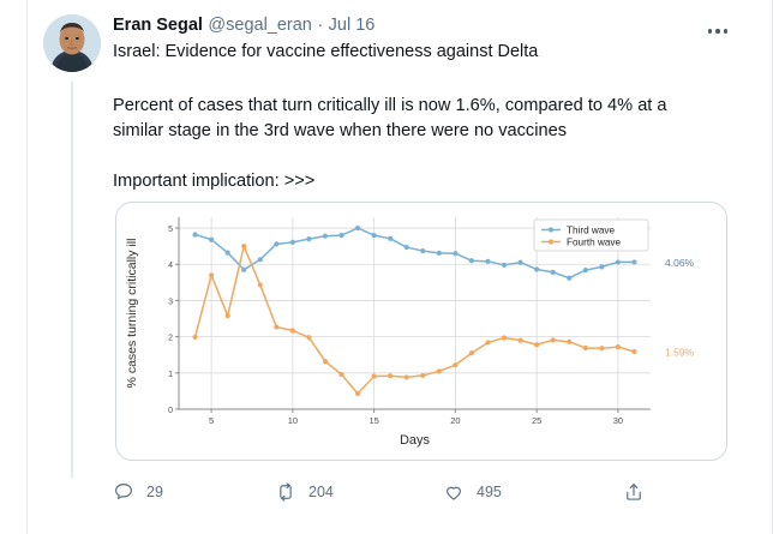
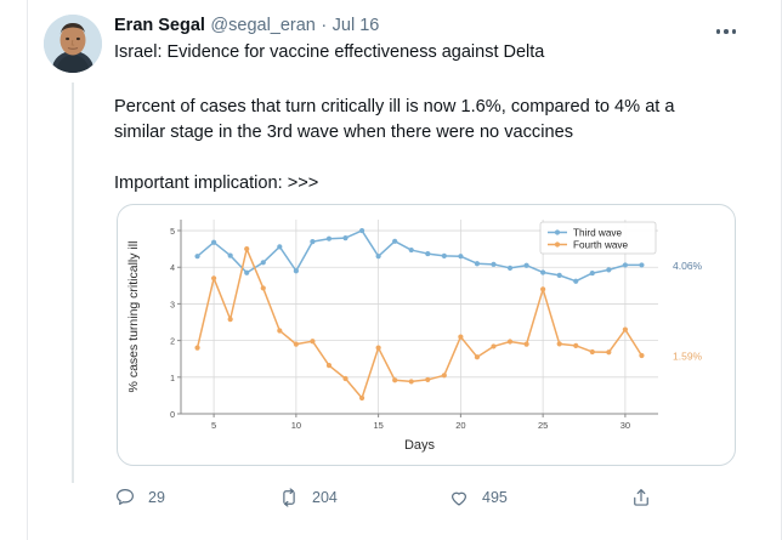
Third wave/4: 4.8 -> 4.3
Fourth wave/4: 2.0 -> 1.8
Third wave/10: 4.6 -> 3.9
Fourth wave/10: 2.2 -> 1.9
Third wave/15: 4.8 -> 4.3
Fourth wave/15: 0.9 -> 1.8
Fourth wave/20: 1.2 -> 2.1
Fourth wave/25: 1.8 -> 3.4
Fourth wave/30: 1.7 -> 2.3
